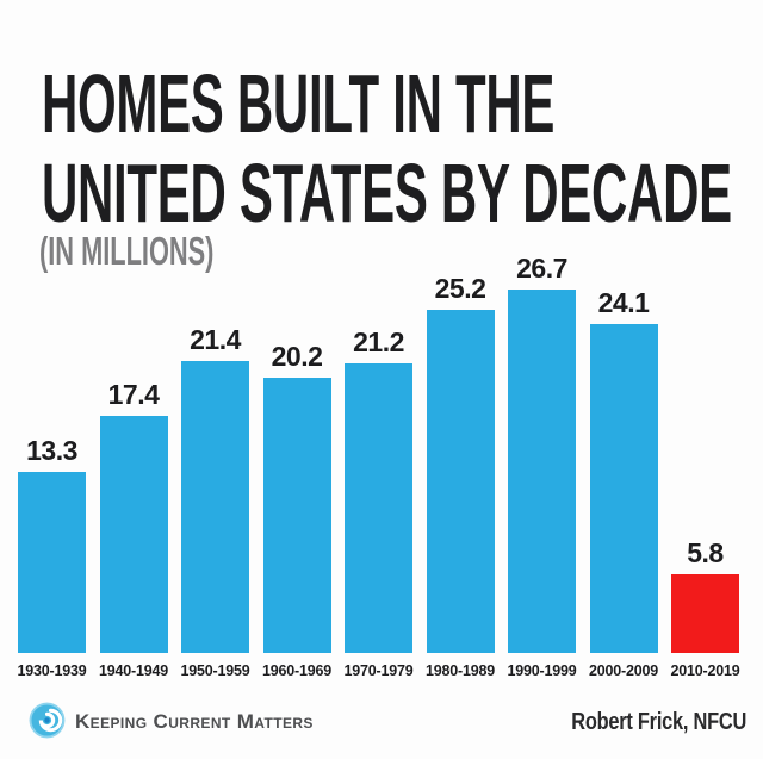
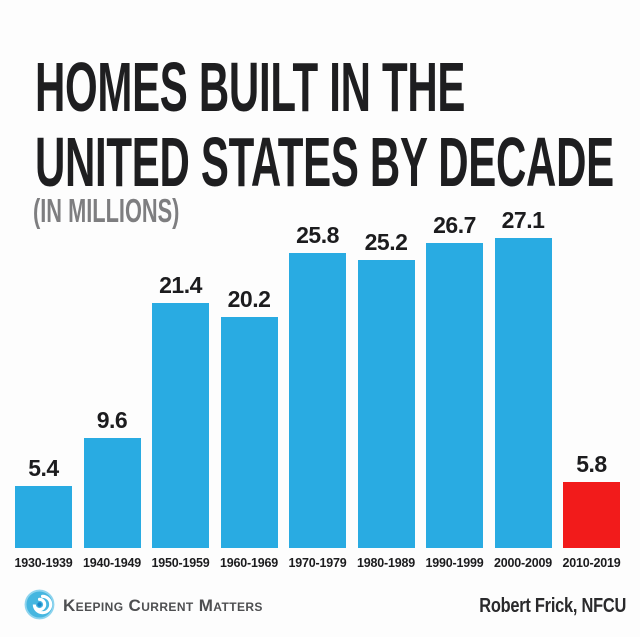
1930-1939: 13.3 -> 5.4
1940-1949: 17.4 -> 9.6
1970-1979: 21.2 -> 25.8
2000-2009: 24.1 -> 27.1
